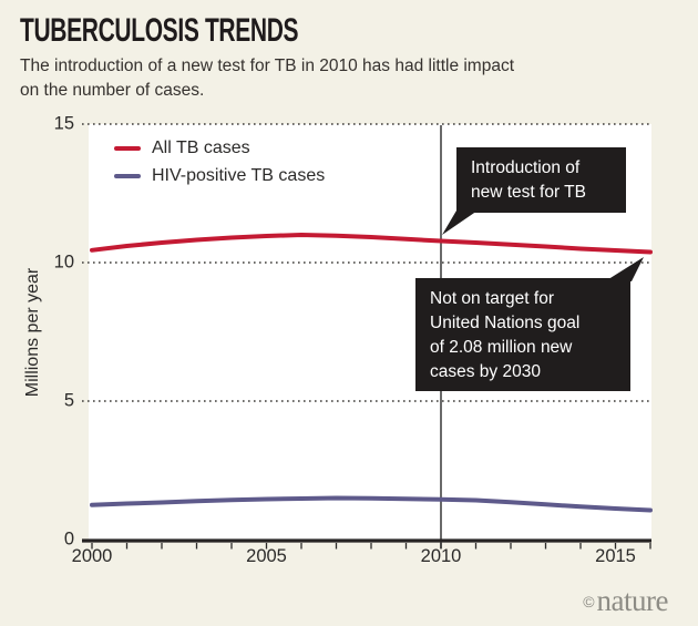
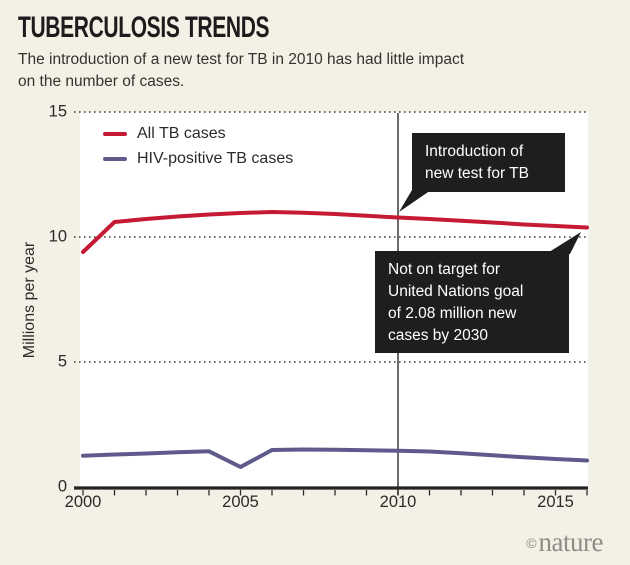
All TB cases/2000: 10.4 -> 9.4
HIV-positive TB cases/2005: 1.5 -> 0.8
